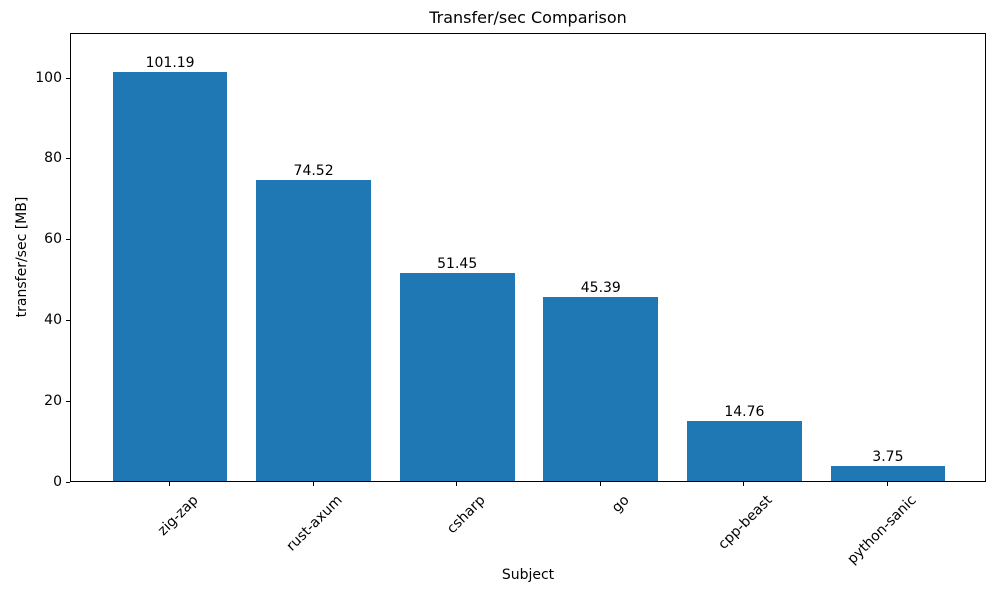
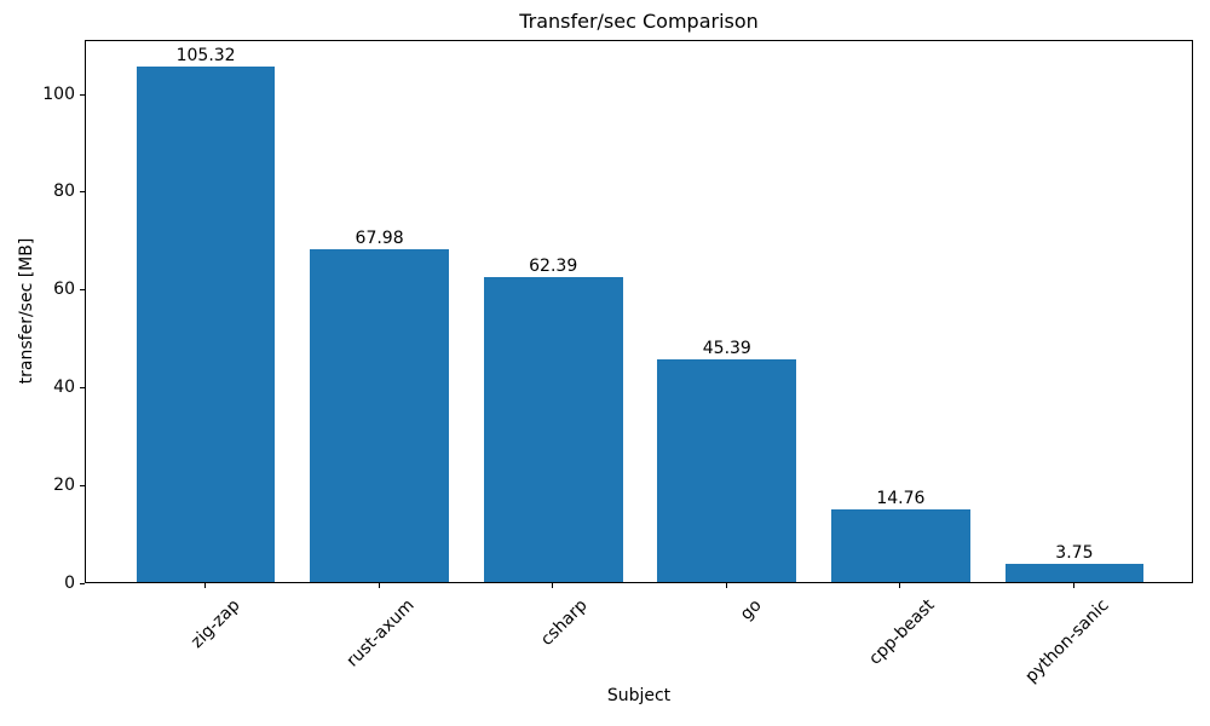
zig-zap: 101.19 -> 105.32
rust-axum: 74.52 -> 67.98
csharp: 51.45 -> 62.39
